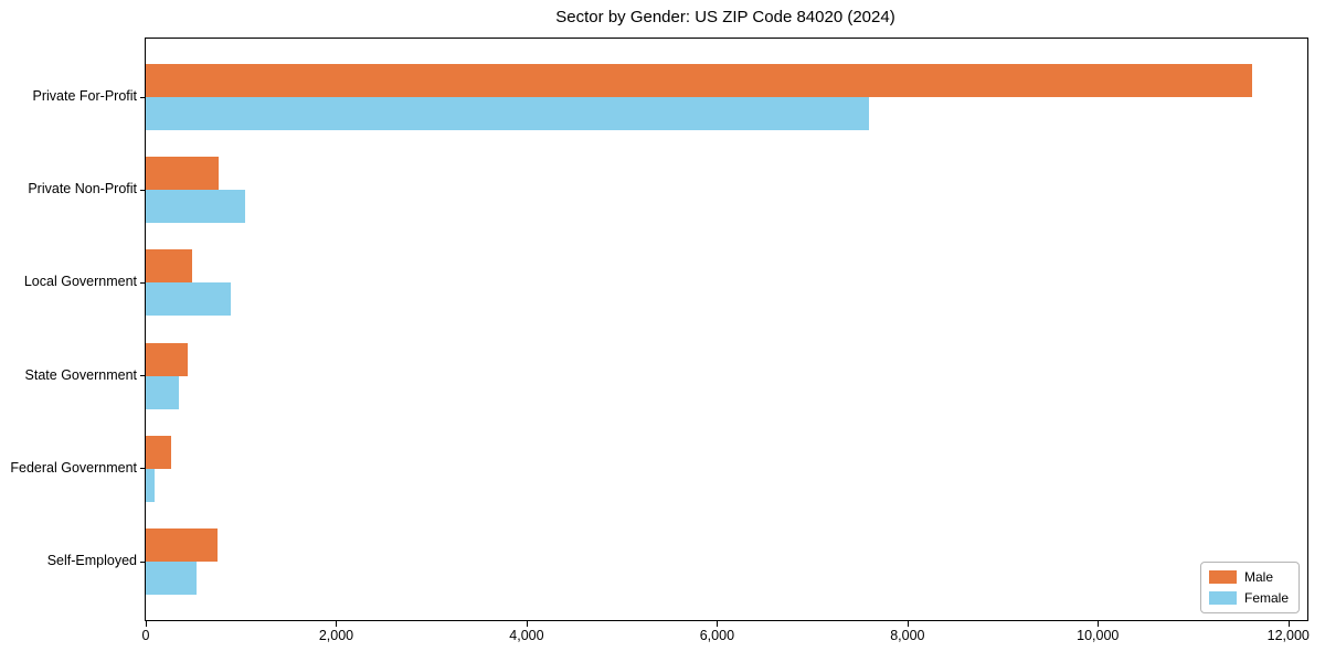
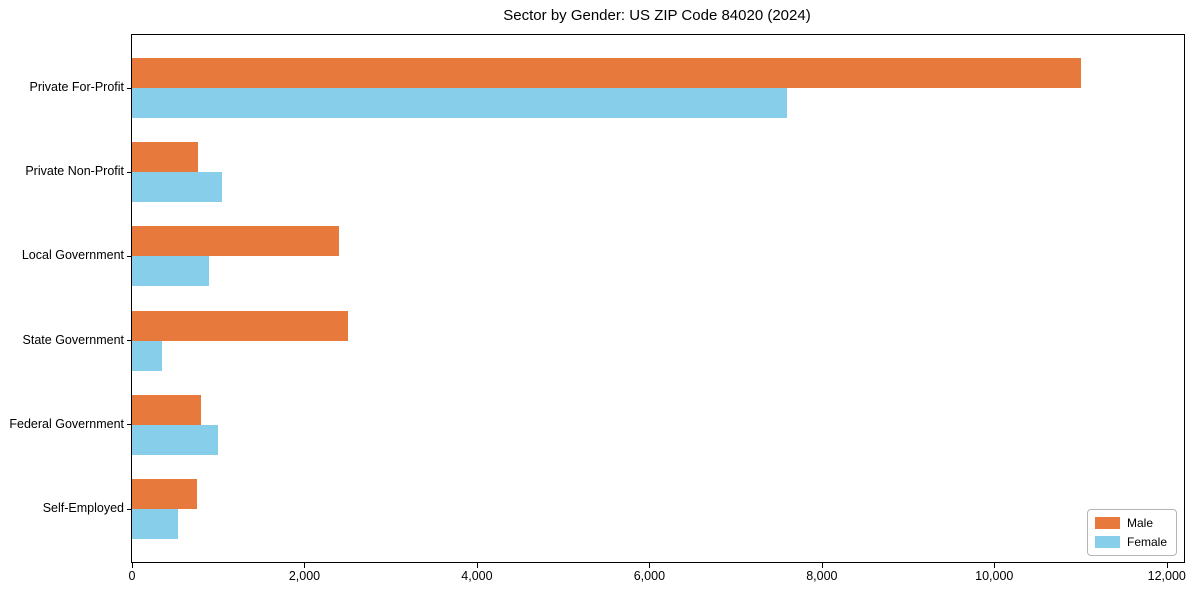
Male/Private For-Profit: 11600 -> 11000
Male/Local Government: 500 -> 2400
Male/State Government: 400 -> 2500
Male/Federal Government: 300 -> 800
Female/Federal Government: 100 -> 1000
